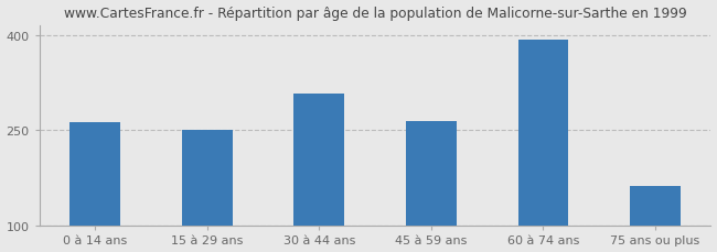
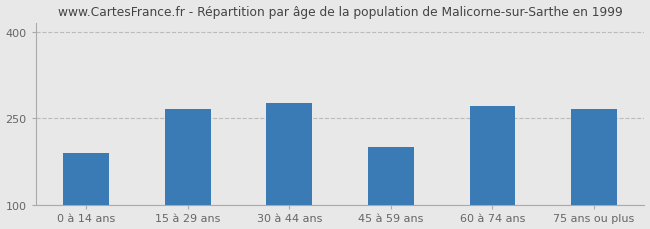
0 à 14 ans: 263 -> 190
15 à 29 ans: 250 -> 266
30 à 44 ans: 307 -> 276
45 à 59 ans: 265 -> 200
60 à 74 ans: 392 -> 272
75 ans ou plus: 163 -> 266
